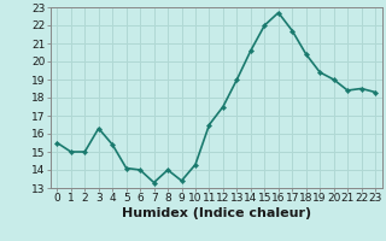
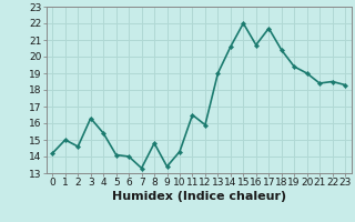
0: 15.5 -> 14.2
2: 15.0 -> 14.6
8: 14.0 -> 14.8
12: 17.5 -> 15.9
16: 22.7 -> 20.7
